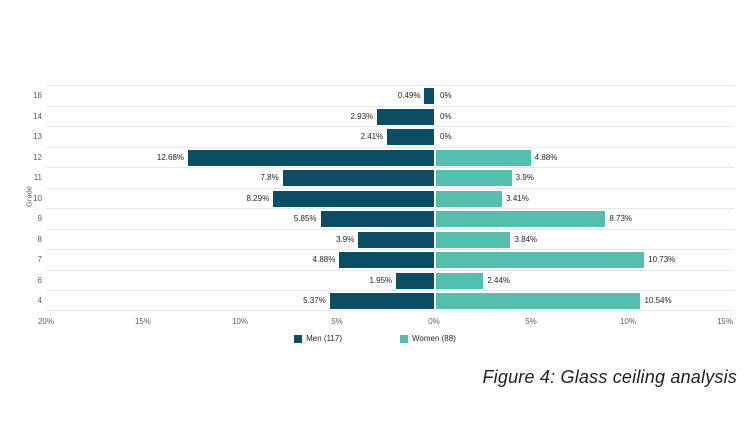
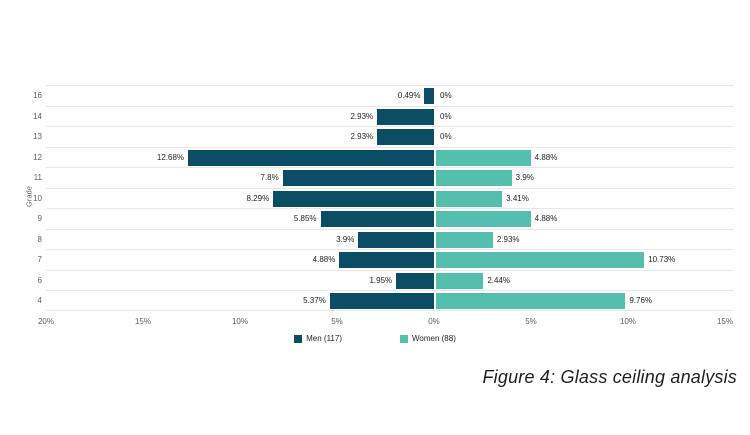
Men (117)/13: 2.41% -> 2.93%
Women (88)/9: 8.73% -> 4.88%
Women (88)/8: 3.84% -> 2.93%
Women (88)/4: 10.54% -> 9.76%
